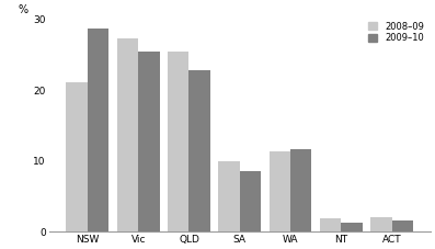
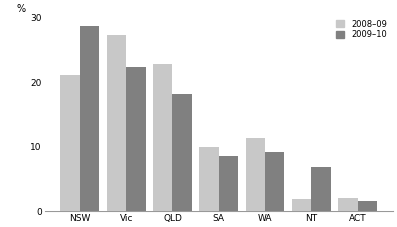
2009–10/Vic: 25.5 -> 22.4
2008–09/QLD: 25.5 -> 22.8
2009–10/QLD: 22.8 -> 18.2
2009–10/WA: 11.7 -> 9.2
2009–10/NT: 1.2 -> 6.8
